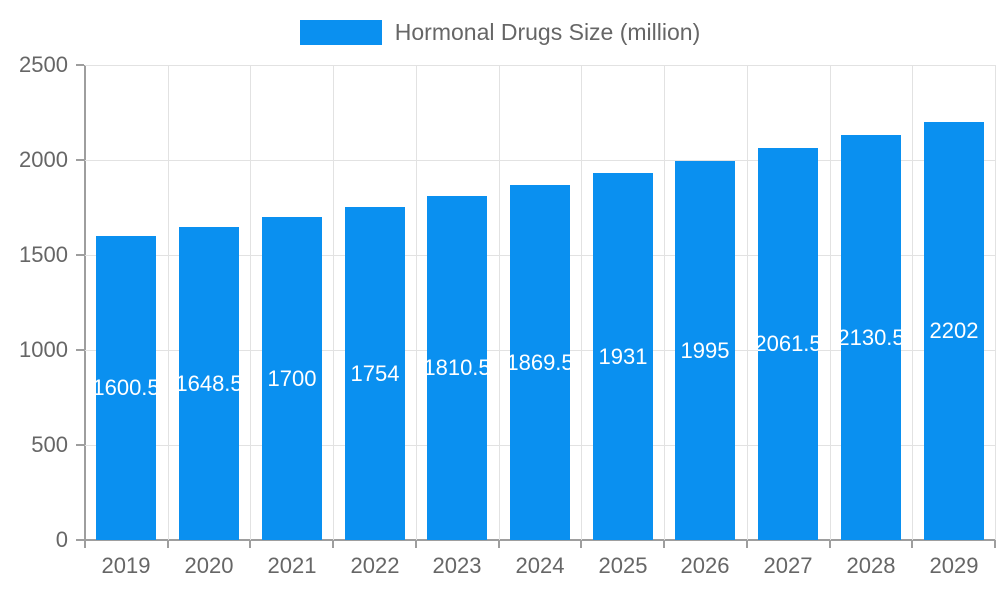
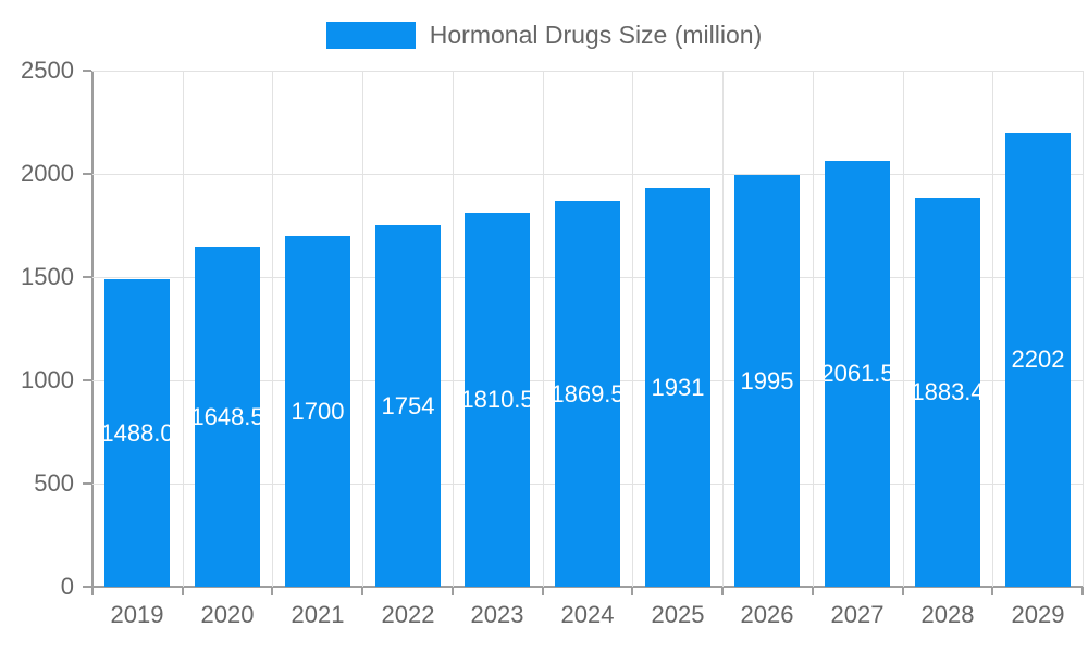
2019: 1600.5 -> 1488.0
2028: 2130.5 -> 1883.4
